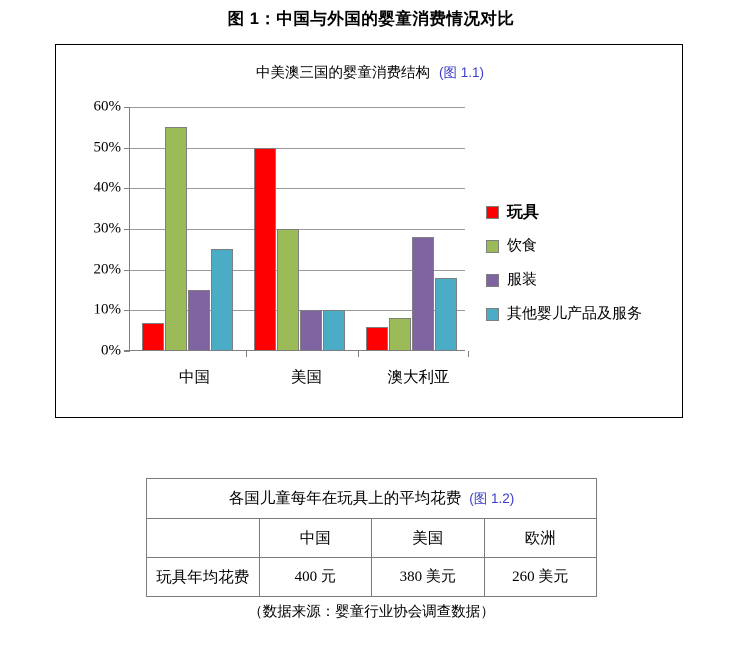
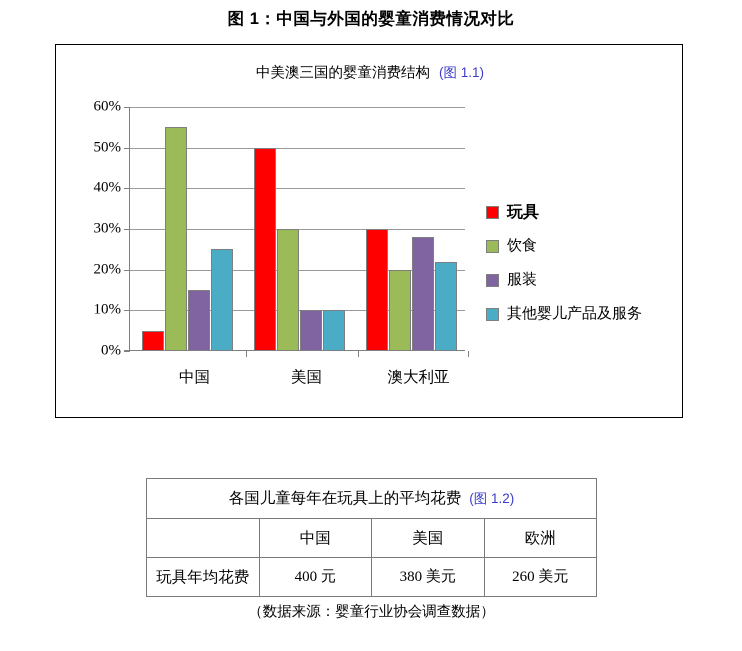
玩具/中国: 7% -> 5%
玩具/澳大利亚: 6% -> 30%
饮食/澳大利亚: 8% -> 20%
其他婴儿产品及服务/澳大利亚: 18% -> 22%
